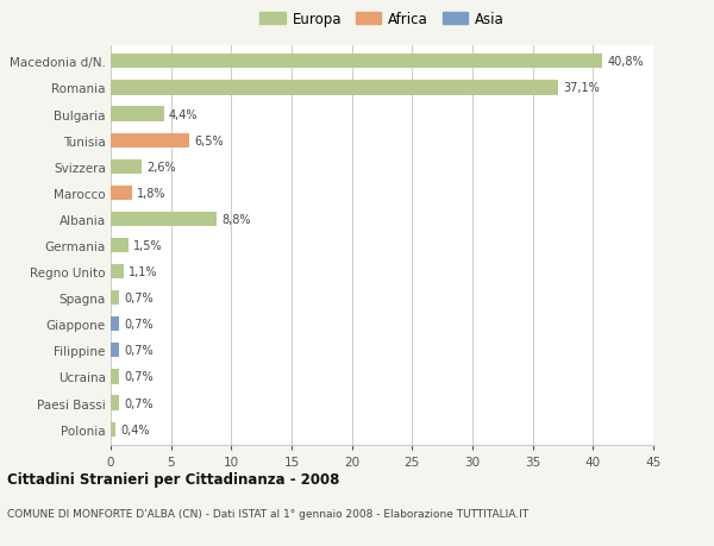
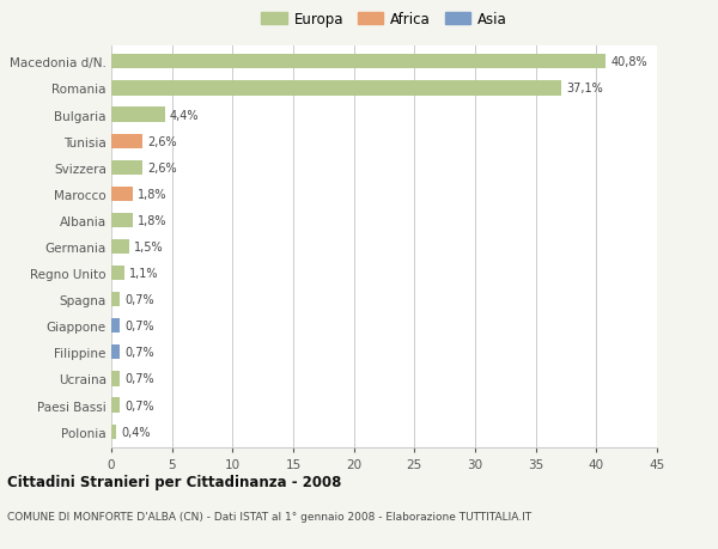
Tunisia: 6,5% -> 2,6%
Albania: 8,8% -> 1,8%
